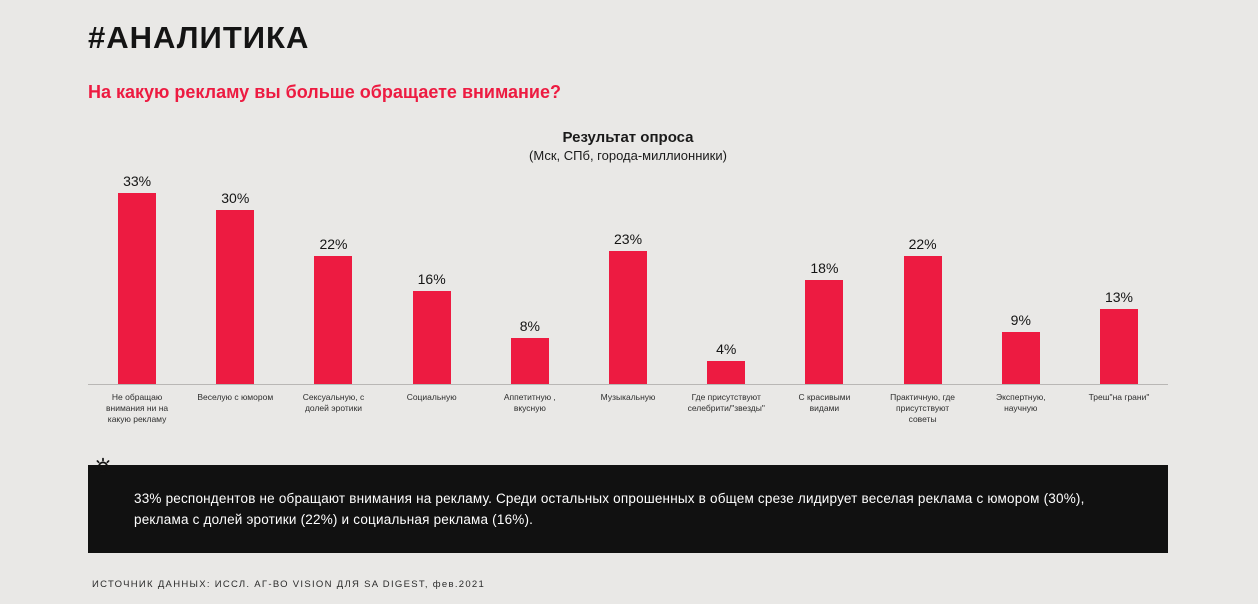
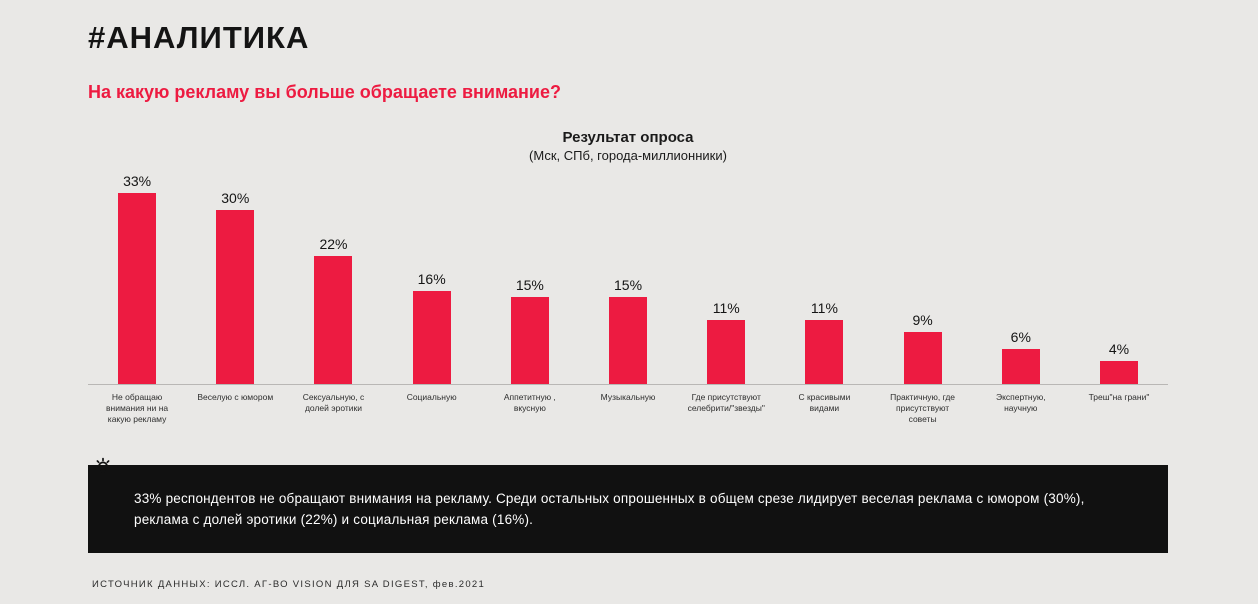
Аппетитную , вкусную: 8% -> 15%
Музыкальную: 23% -> 15%
Где присутствуют селебрити/"звезды": 4% -> 11%
С красивыми видами: 18% -> 11%
Практичную, где присутствуют советы: 22% -> 9%
Экспертную, научную: 9% -> 6%
Треш"на грани": 13% -> 4%
